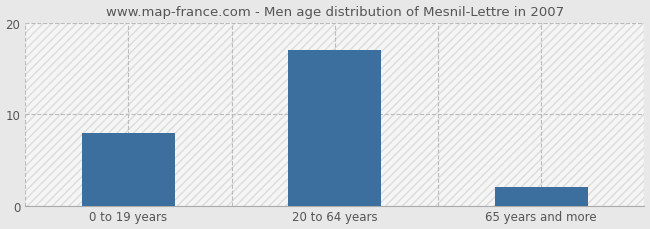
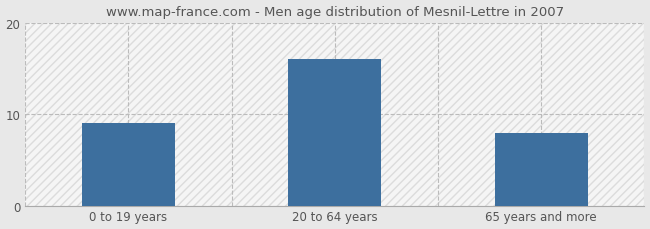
0 to 19 years: 8 -> 9
20 to 64 years: 17 -> 16
65 years and more: 2 -> 8
